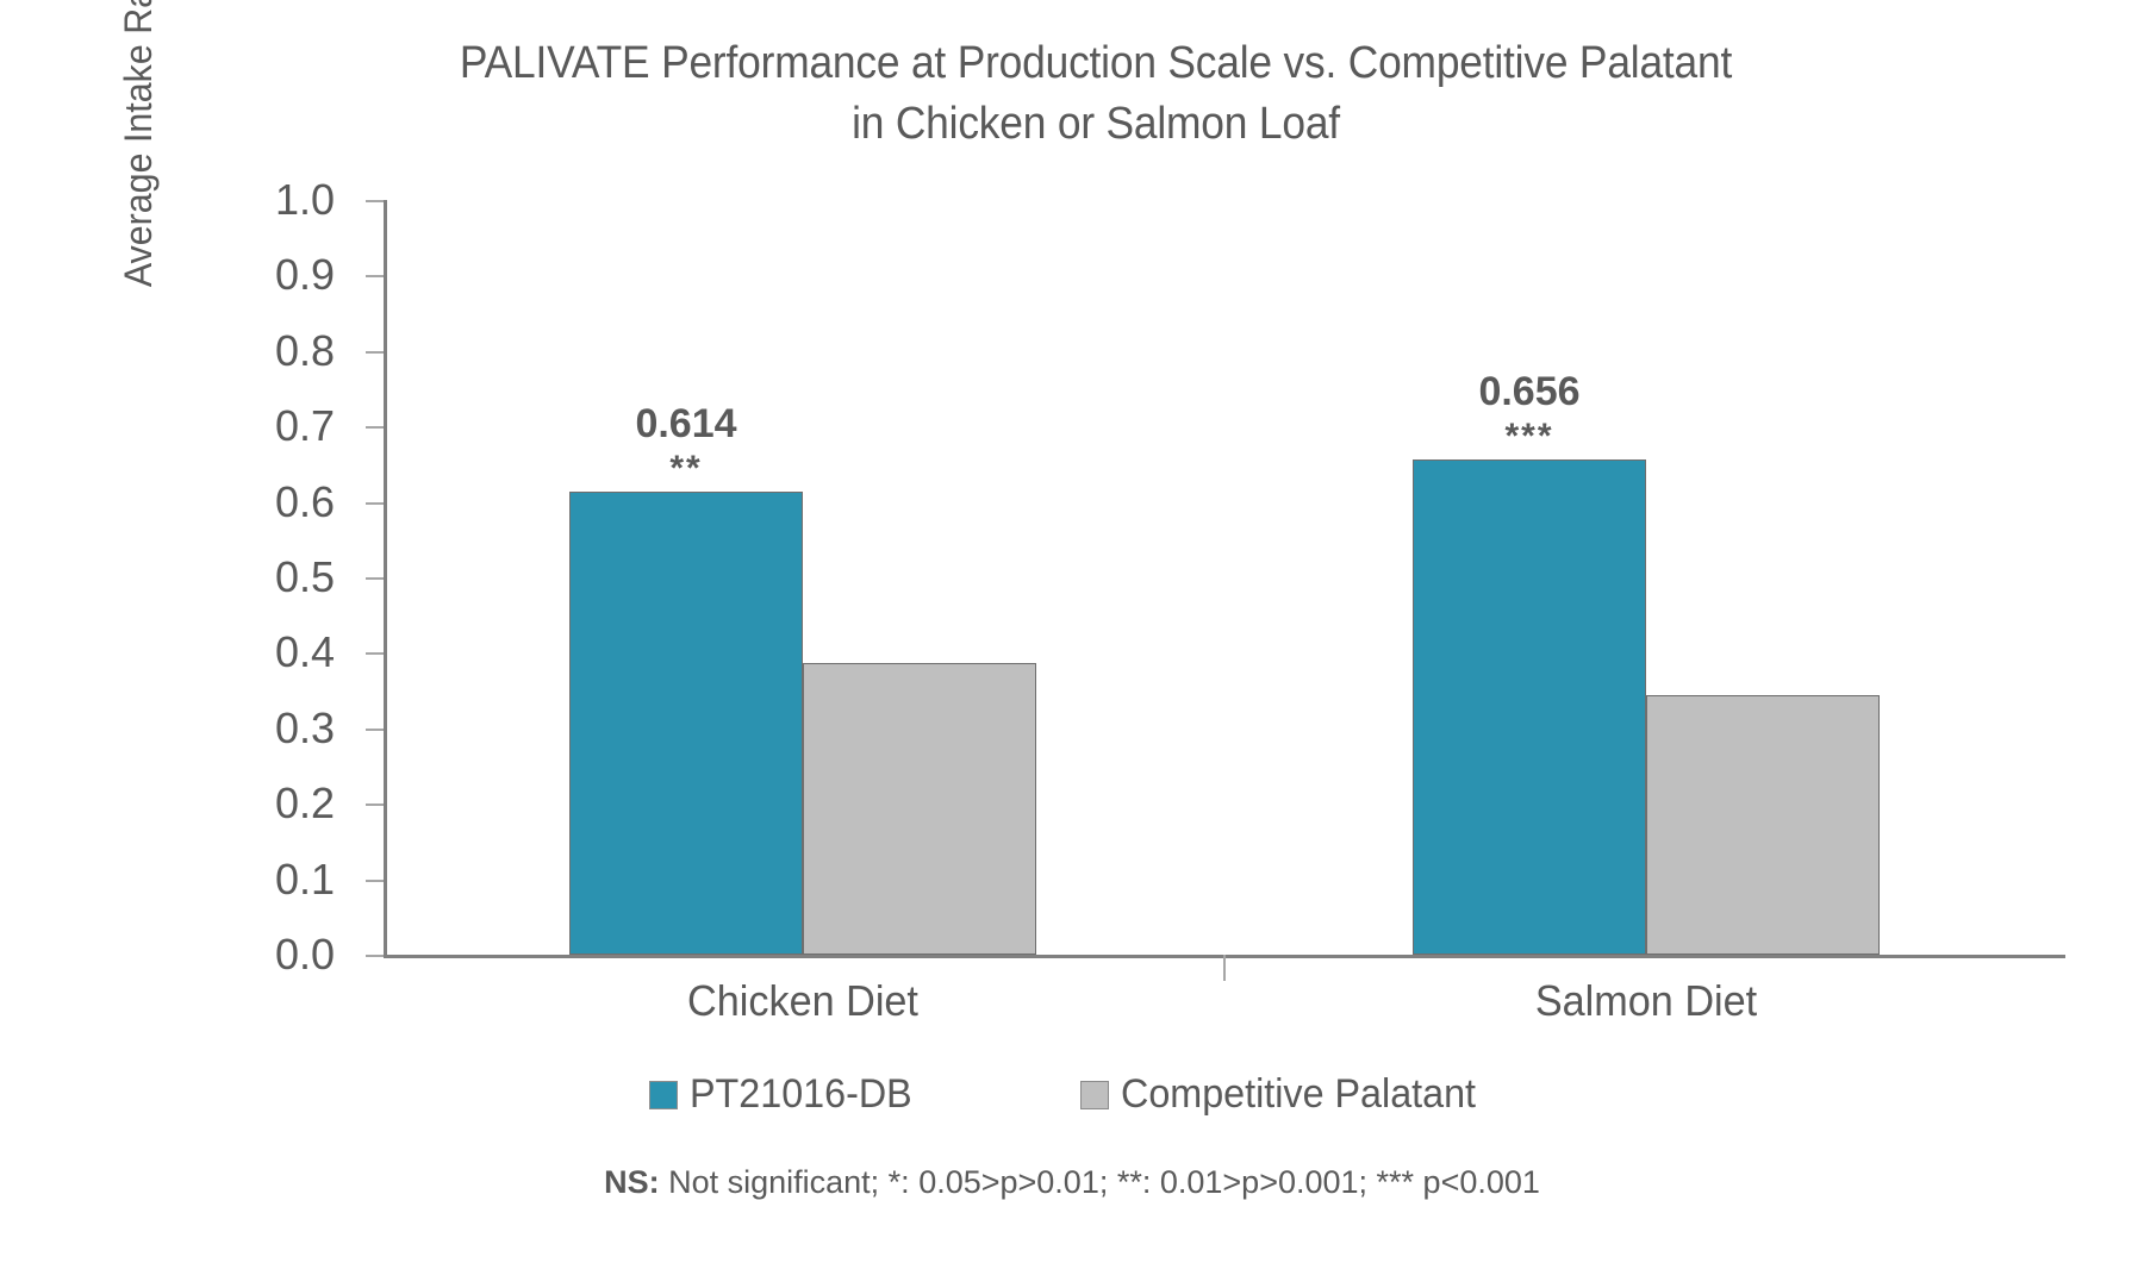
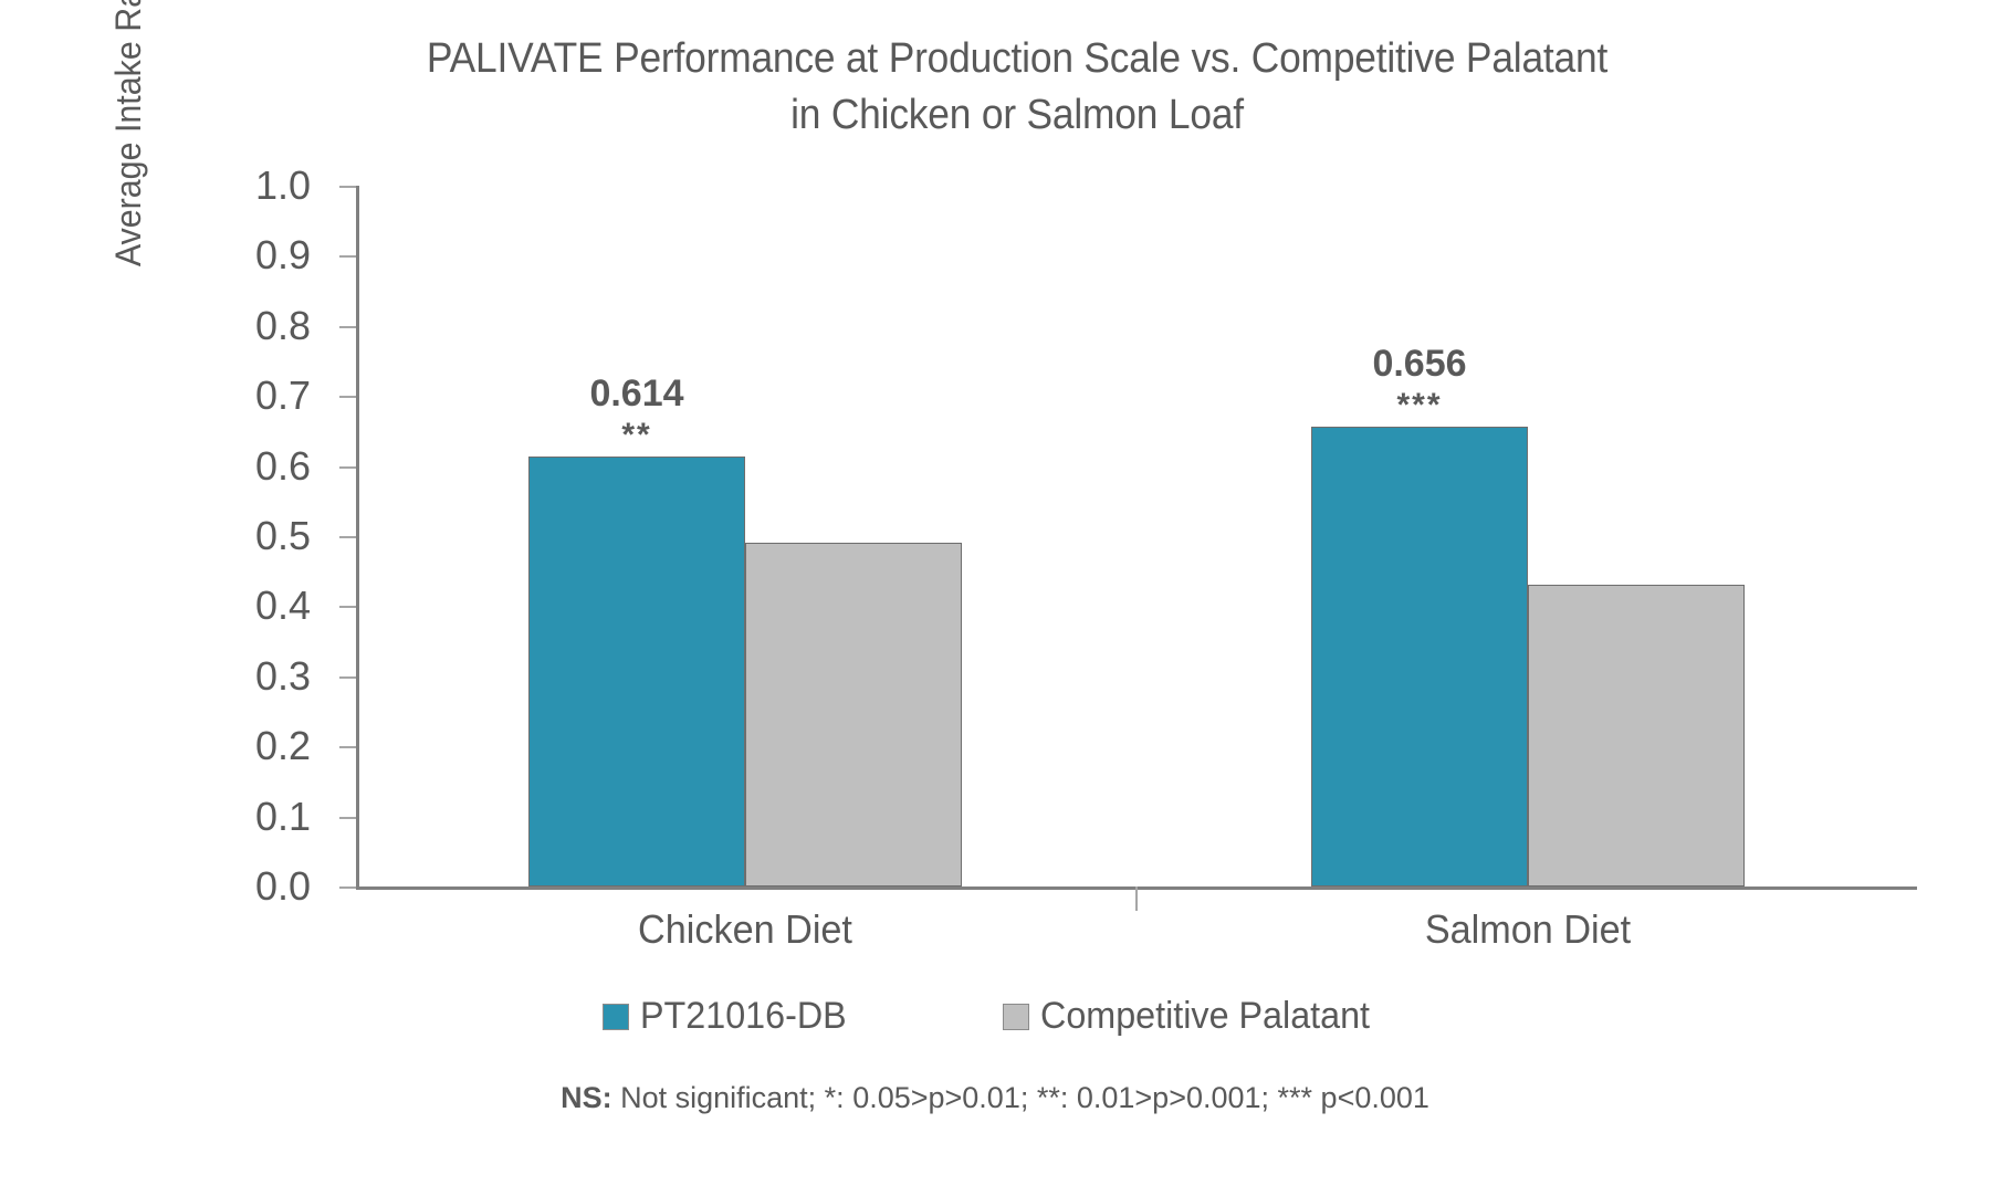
Competitive Palatant/Chicken Diet: 0.39 -> 0.49
Competitive Palatant/Salmon Diet: 0.34 -> 0.43
